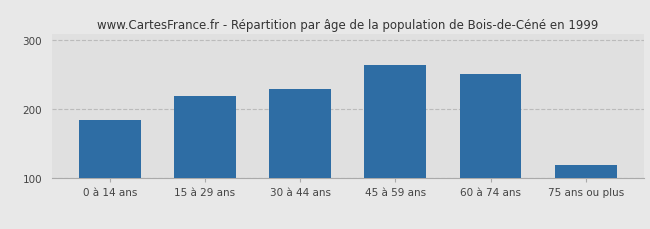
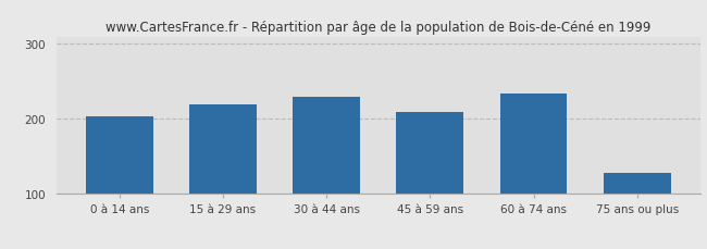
0 à 14 ans: 185 -> 204
45 à 59 ans: 265 -> 210
60 à 74 ans: 252 -> 234
75 ans ou plus: 120 -> 128
